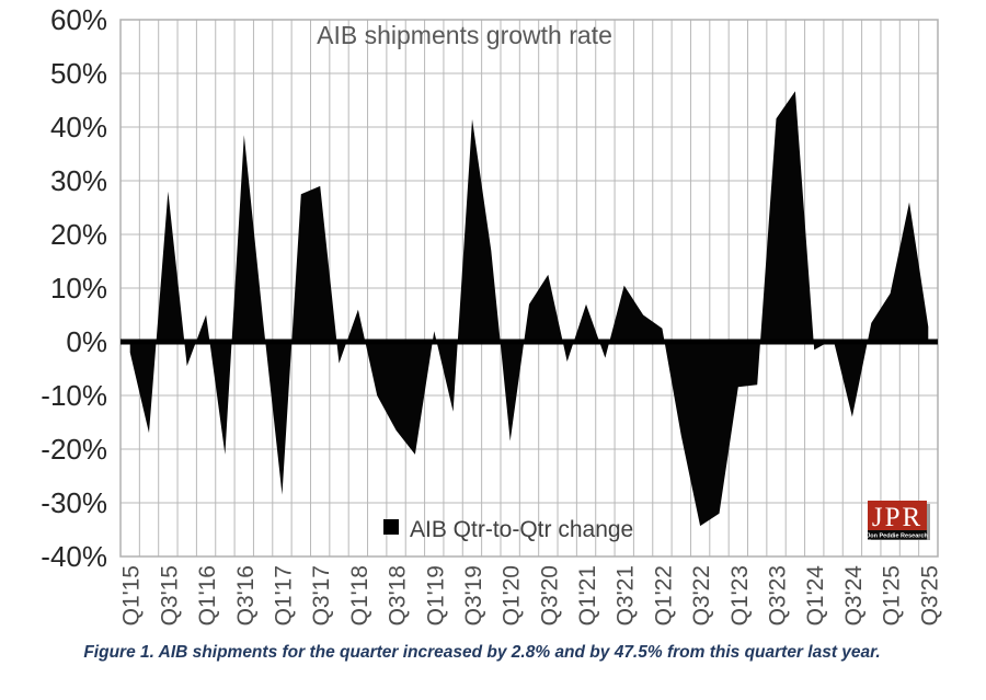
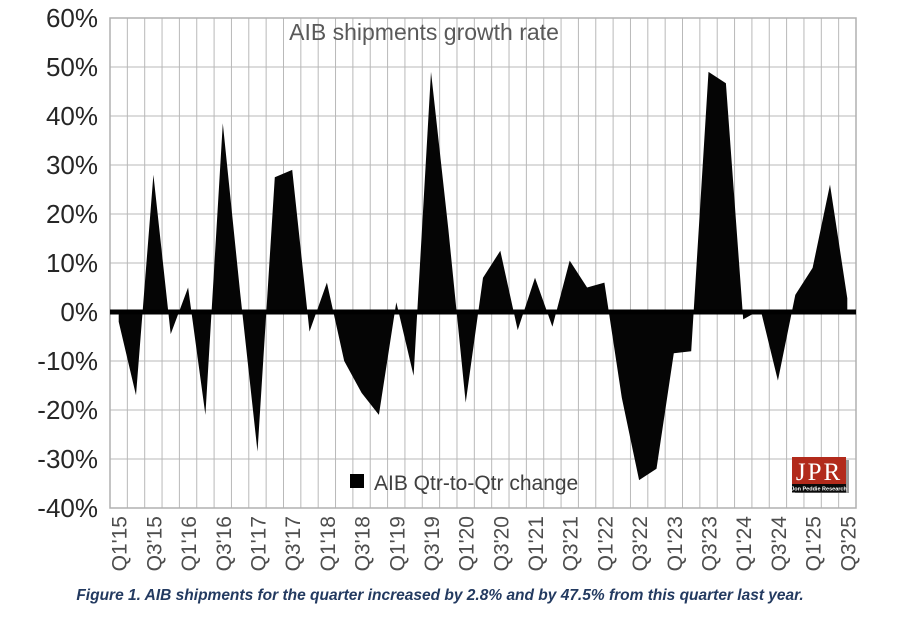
Q3'19: 42% -> 49%
Q1'22: 2% -> 6%
Q3'23: 42% -> 49%
